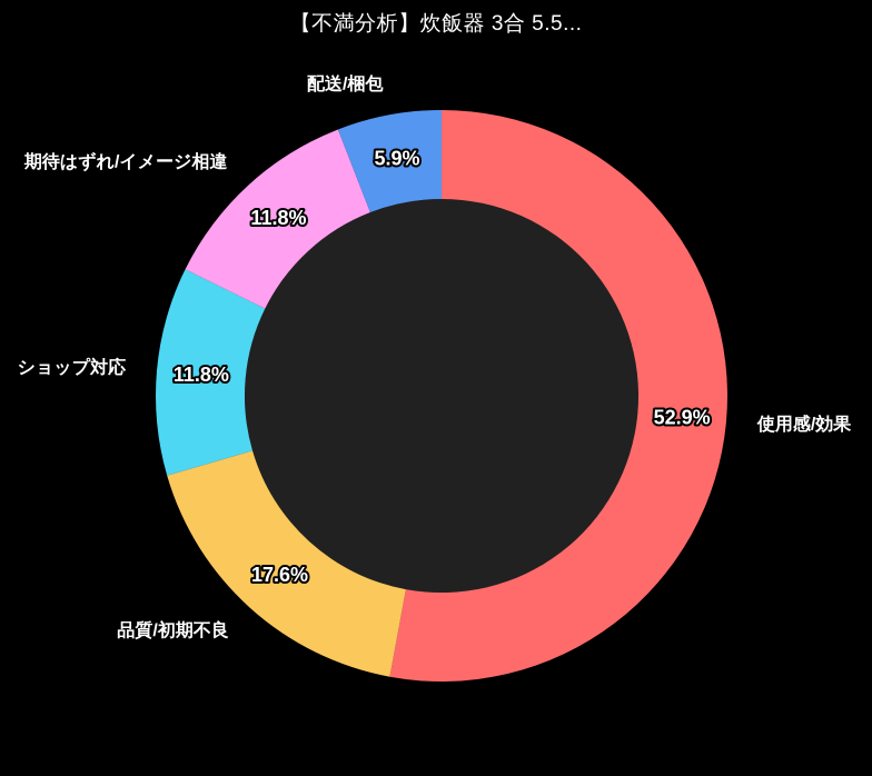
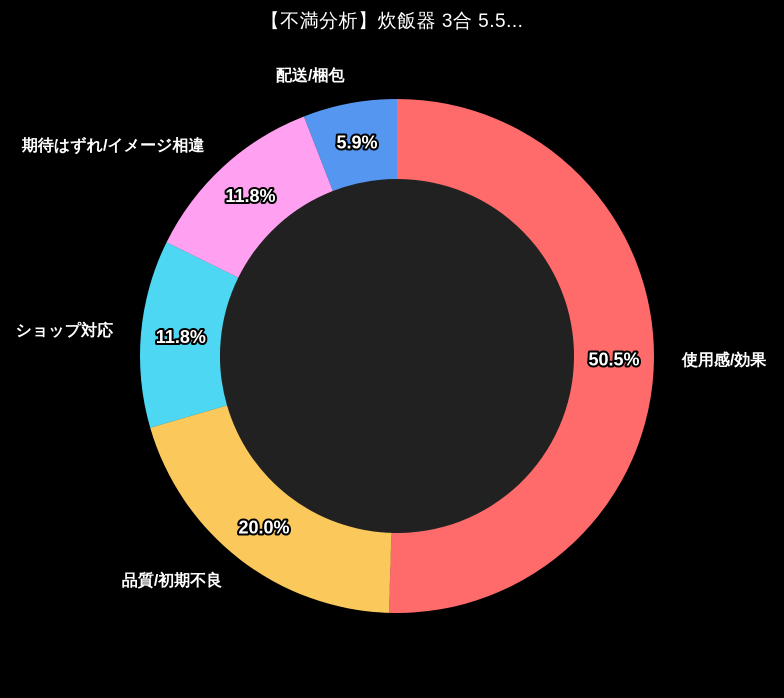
使用感/効果: 52.9% -> 50.5%
品質/初期不良: 17.6% -> 20.0%
